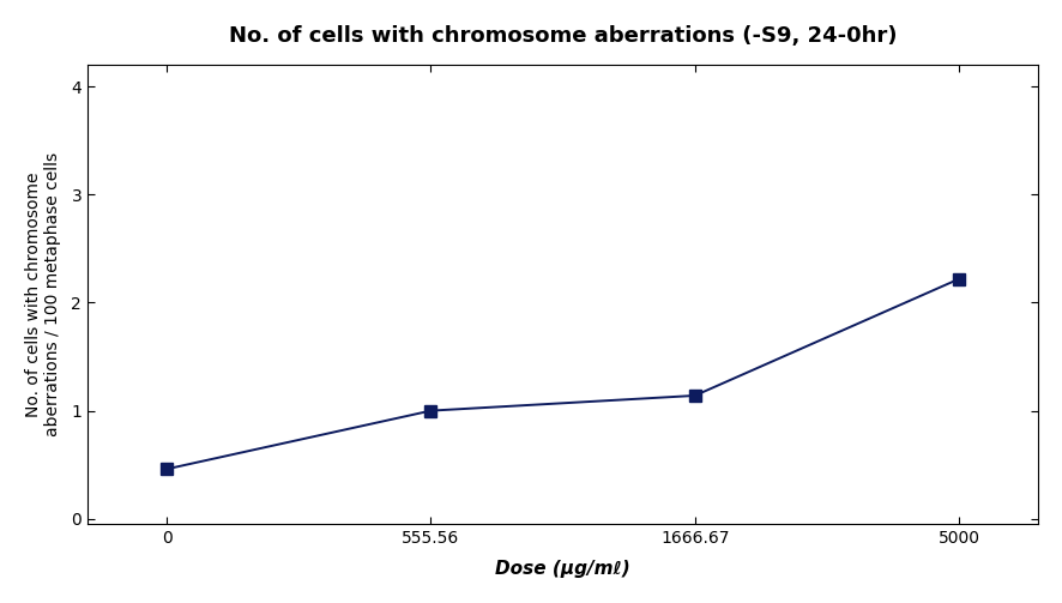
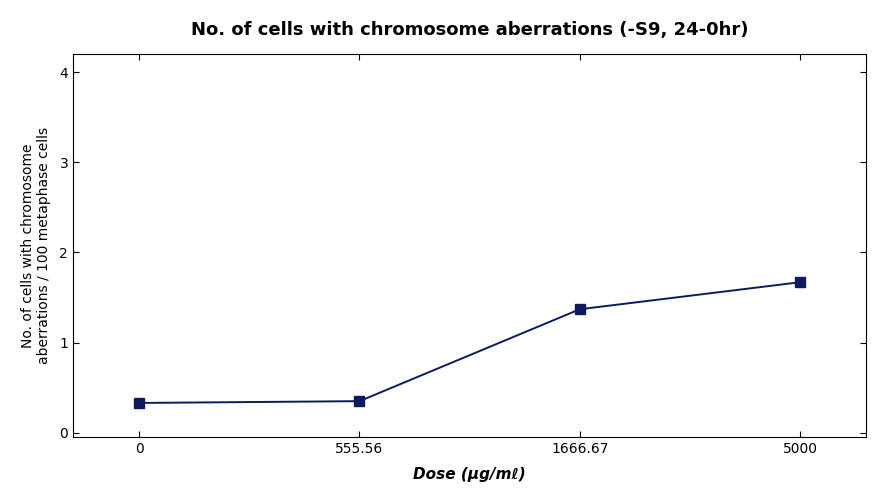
0: 0.46 -> 0.33
555.56: 1.00 -> 0.35
1666.67: 1.14 -> 1.37
5000: 2.22 -> 1.67
